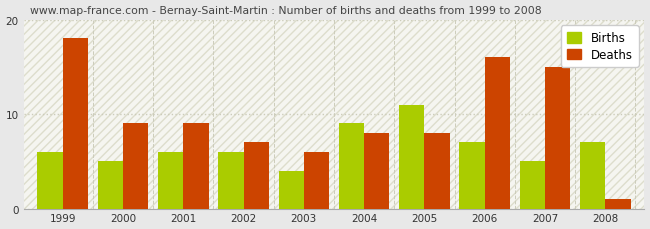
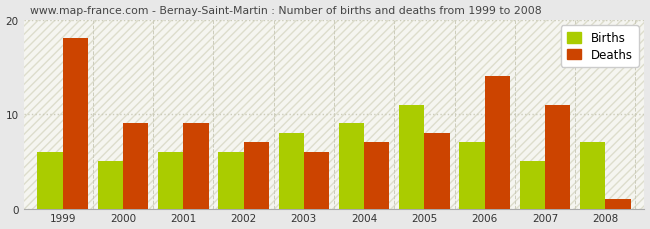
Births/2003: 4 -> 8
Deaths/2004: 8 -> 7
Deaths/2006: 16 -> 14
Deaths/2007: 15 -> 11
